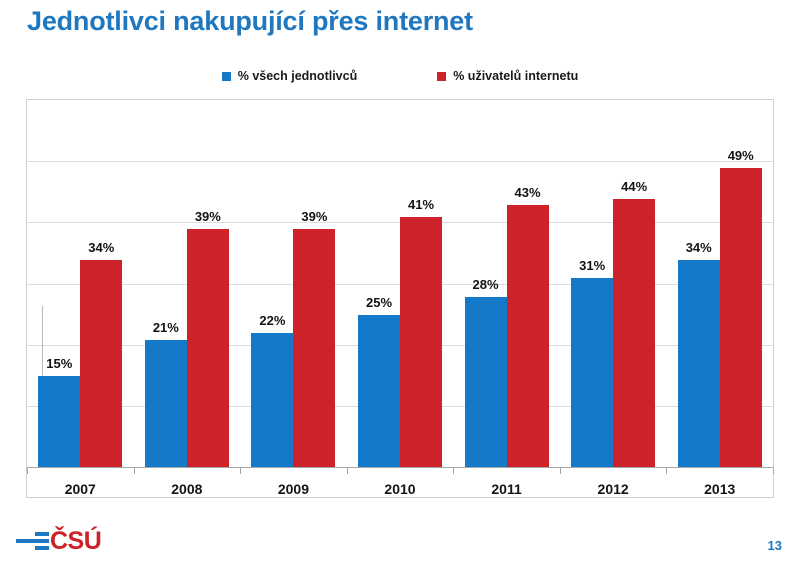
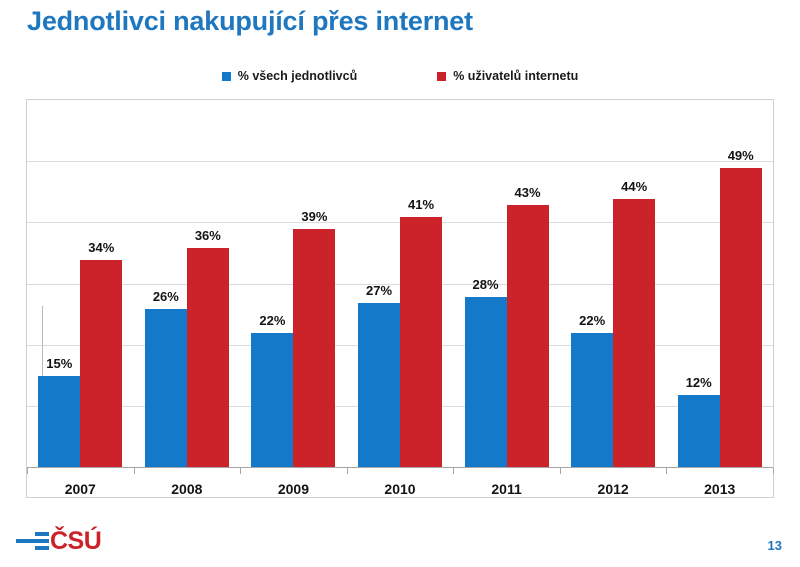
% všech jednotlivců/2008: 21% -> 26%
% uživatelů internetu/2008: 39% -> 36%
% všech jednotlivců/2010: 25% -> 27%
% všech jednotlivců/2012: 31% -> 22%
% všech jednotlivců/2013: 34% -> 12%
